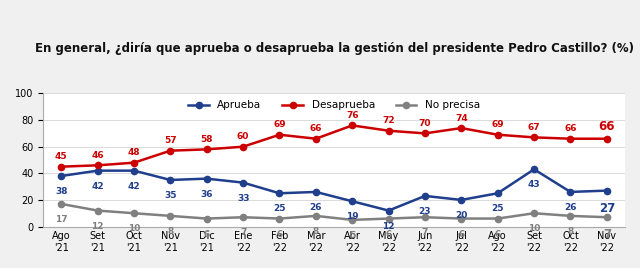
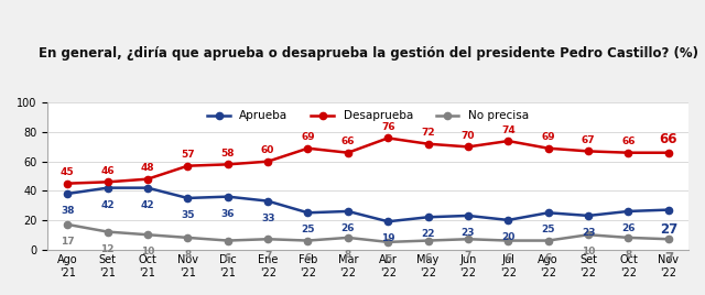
Aprueba/May '22: 12 -> 22
Aprueba/Set '22: 43 -> 23
